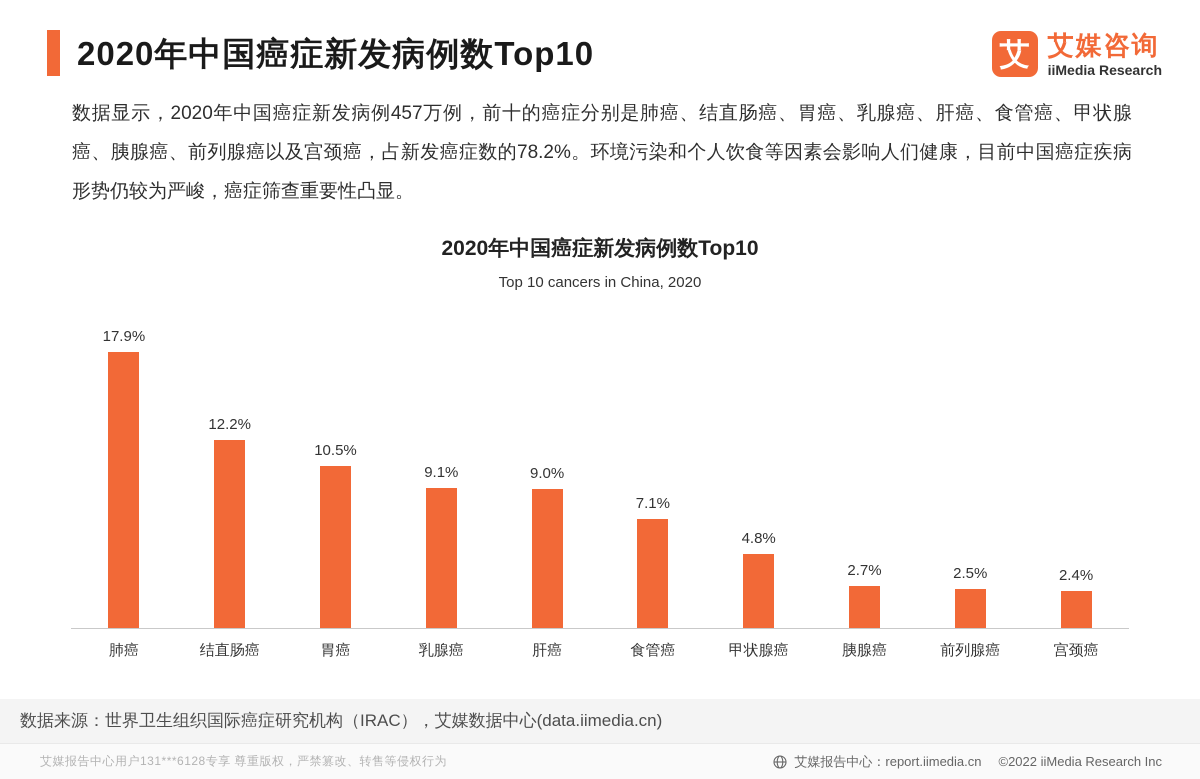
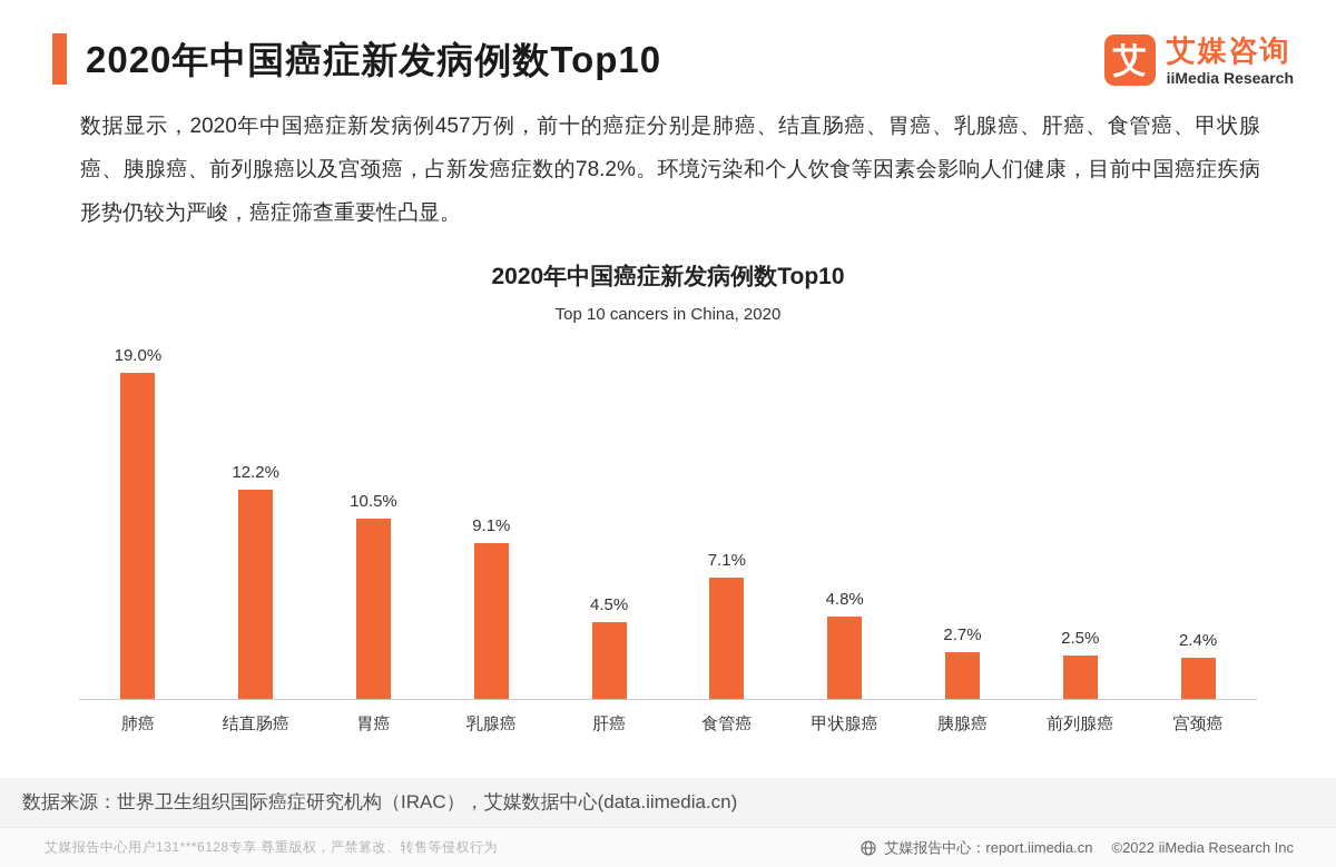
肺癌: 17.9% -> 19.0%
肝癌: 9.0% -> 4.5%
